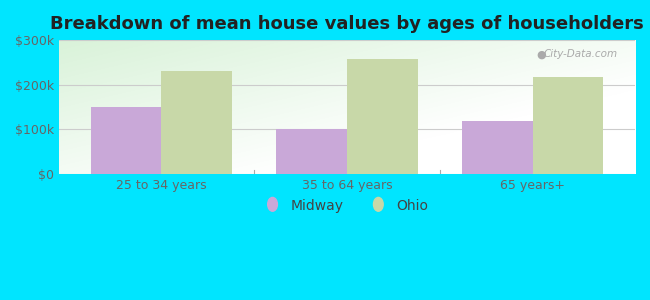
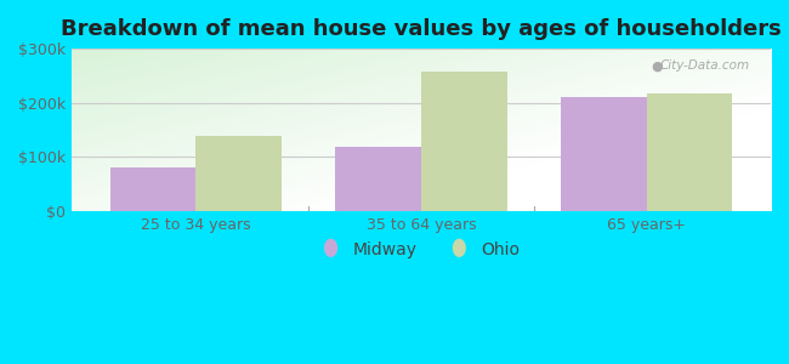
Midway/25 to 34 years: $150k -> $80k
Ohio/25 to 34 years: $230k -> $140k
Midway/35 to 64 years: $100k -> $120k
Midway/65 years+: $120k -> $210k
